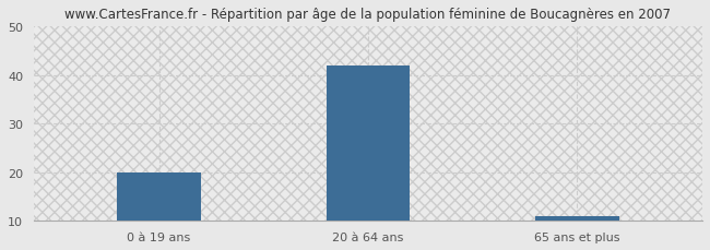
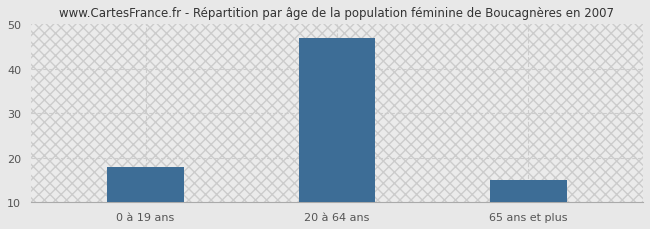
0 à 19 ans: 20 -> 18
20 à 64 ans: 42 -> 47
65 ans et plus: 11 -> 15
